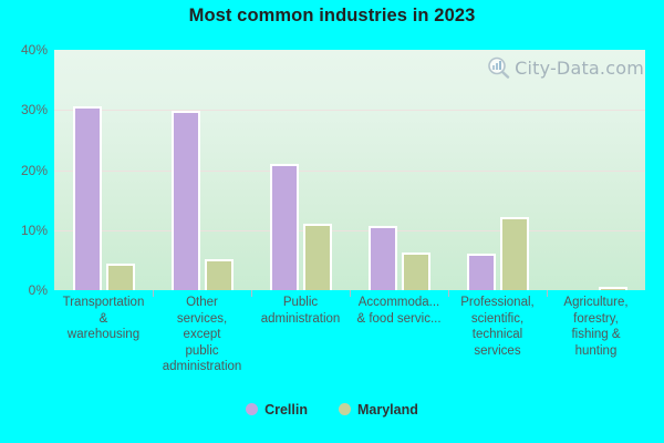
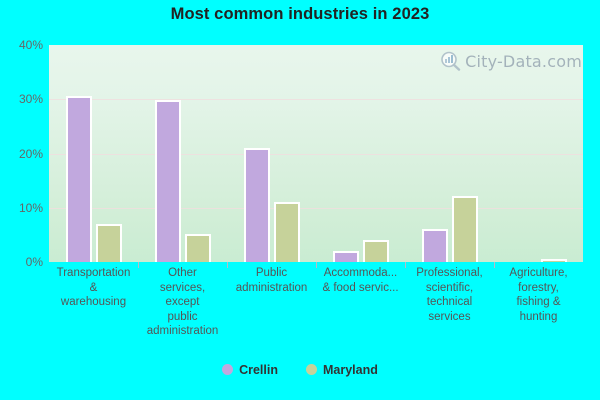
Maryland/Transportation & warehousing: 4% -> 7%
Crellin/Accommoda... & food servic...: 11% -> 2%
Maryland/Accommoda... & food servic...: 6% -> 4%
